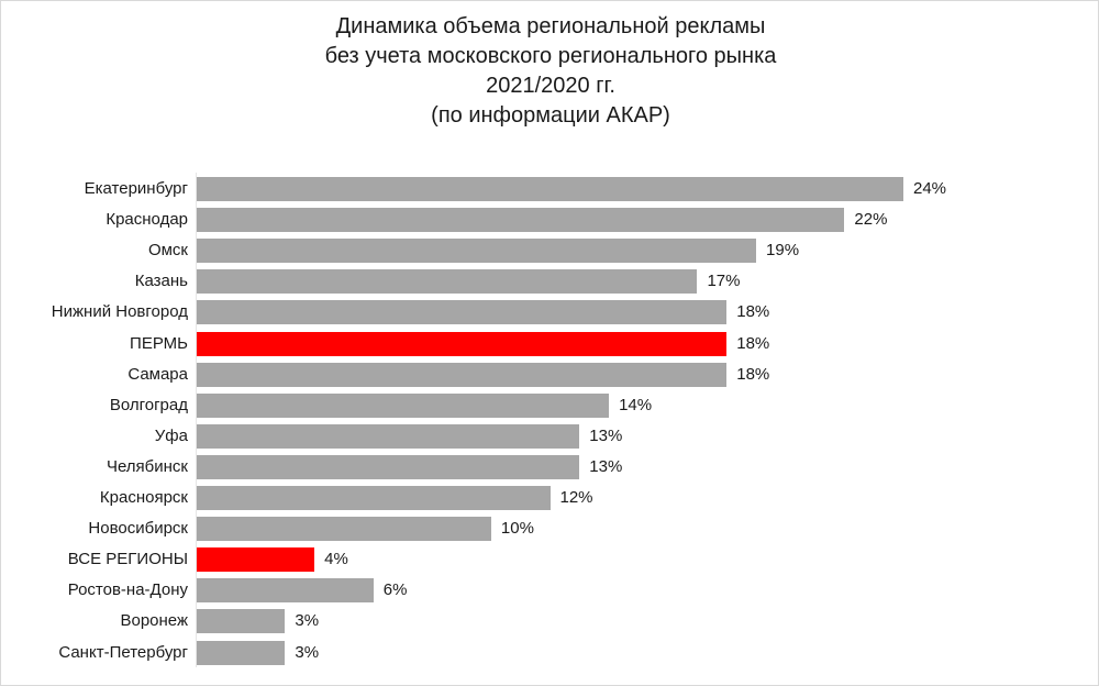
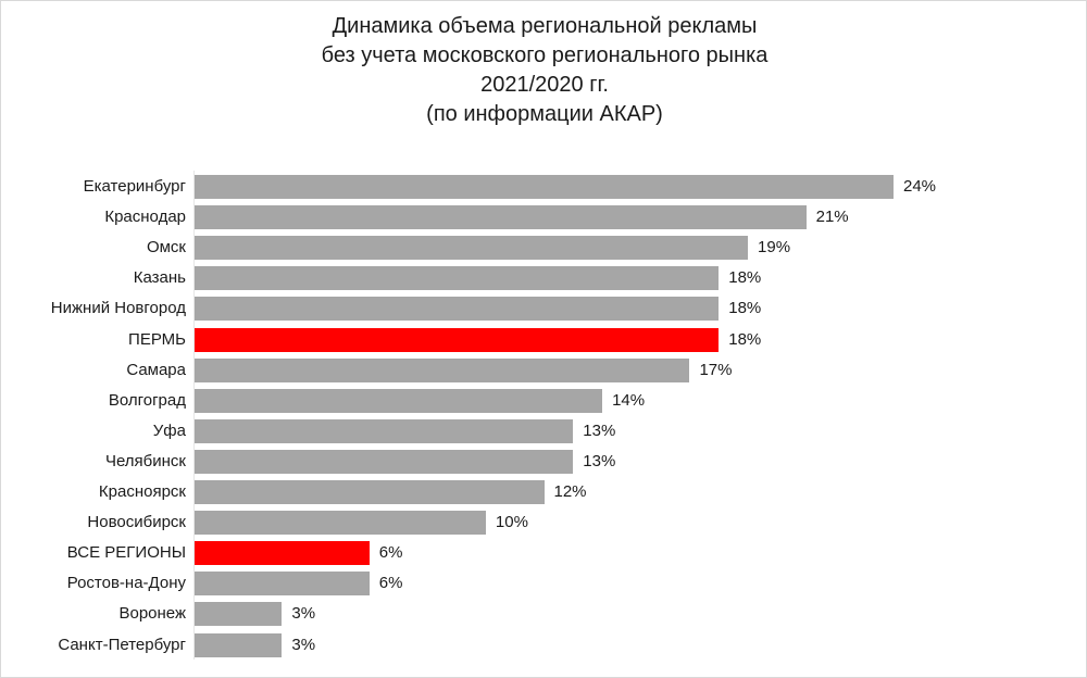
Краснодар: 22% -> 21%
Казань: 17% -> 18%
Самара: 18% -> 17%
ВСЕ РЕГИОНЫ: 4% -> 6%
